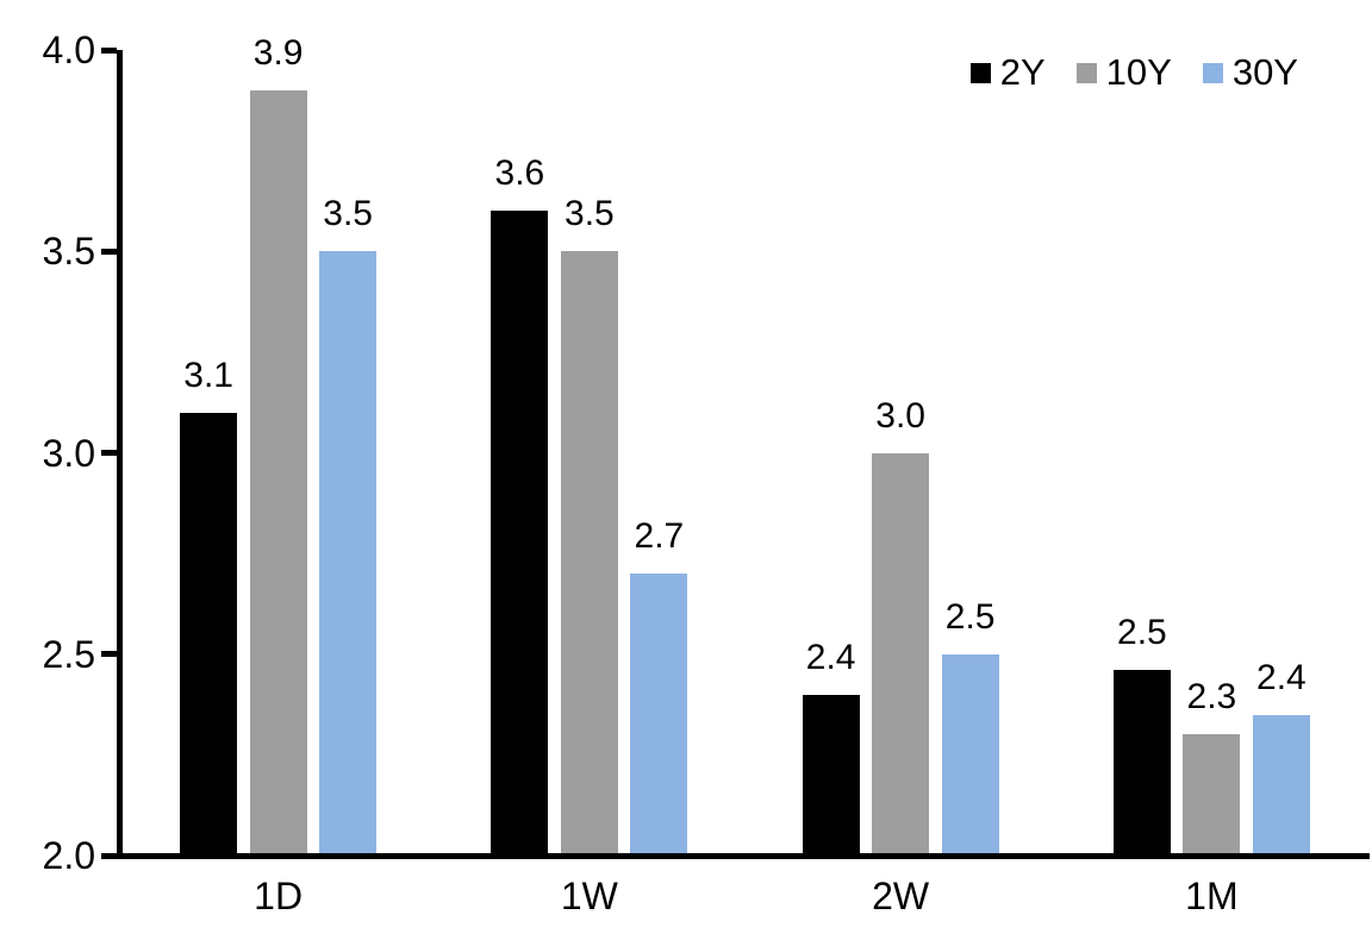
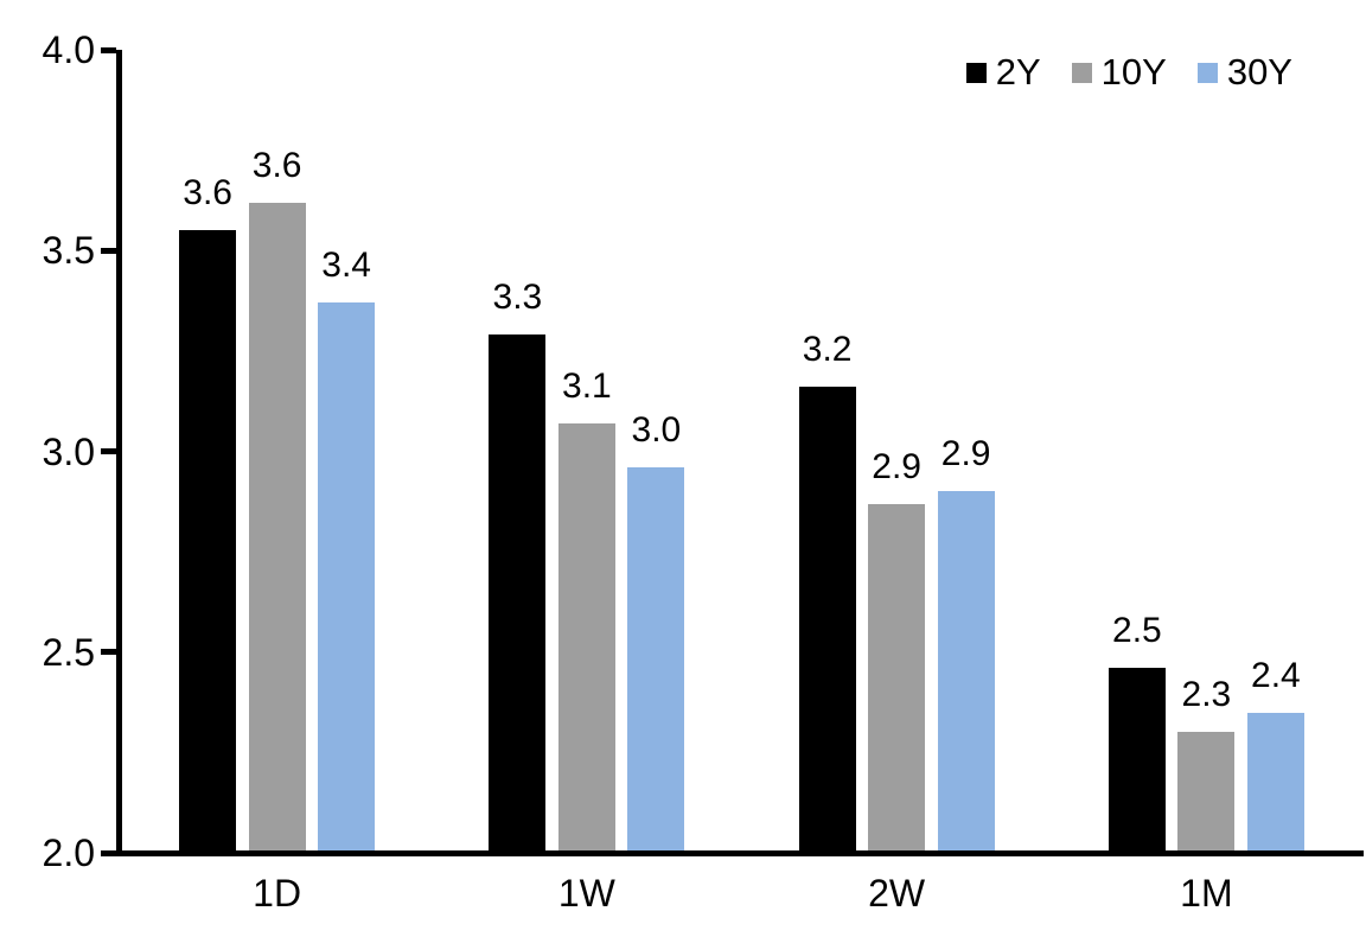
2Y/1D: 3.1 -> 3.6
10Y/1D: 3.9 -> 3.6
30Y/1D: 3.5 -> 3.4
2Y/1W: 3.6 -> 3.3
10Y/1W: 3.5 -> 3.1
30Y/1W: 2.7 -> 3.0
2Y/2W: 2.4 -> 3.2
10Y/2W: 3.0 -> 2.9
30Y/2W: 2.5 -> 2.9
